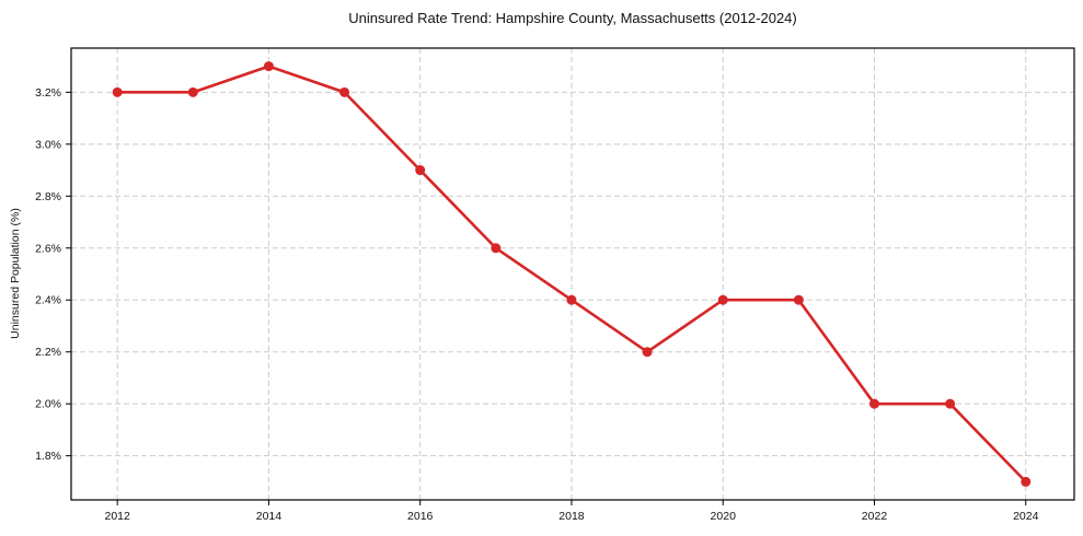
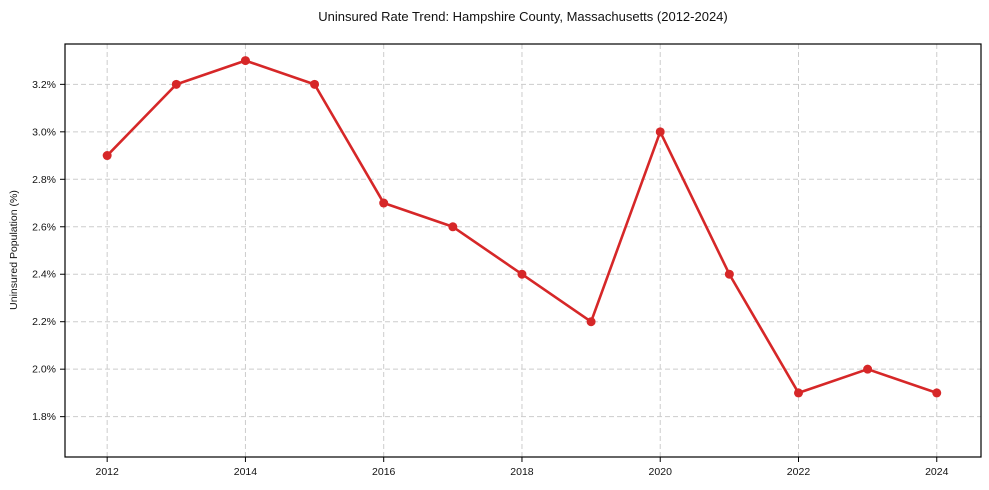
2012: 3.2% -> 2.9%
2016: 2.9% -> 2.7%
2020: 2.4% -> 3.0%
2022: 2.0% -> 1.9%
2024: 1.7% -> 1.9%
